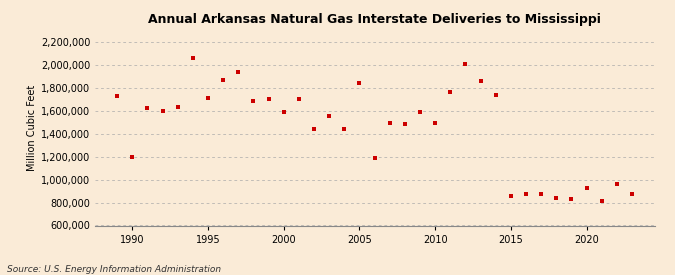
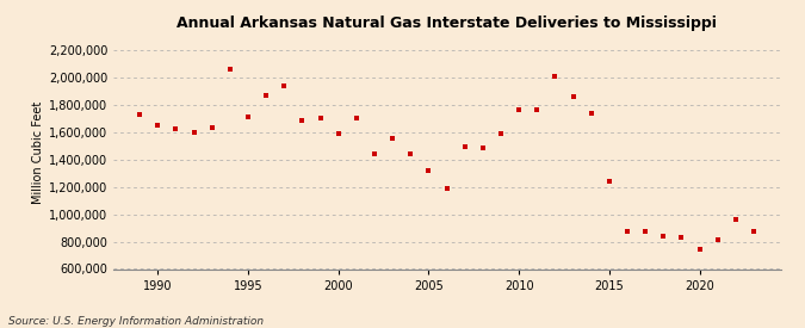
1990: 1,200,000 -> 1,650,000
2005: 1,840,000 -> 1,320,000
2010: 1,490,000 -> 1,760,000
2015: 860,000 -> 1,240,000
2020: 930,000 -> 740,000
